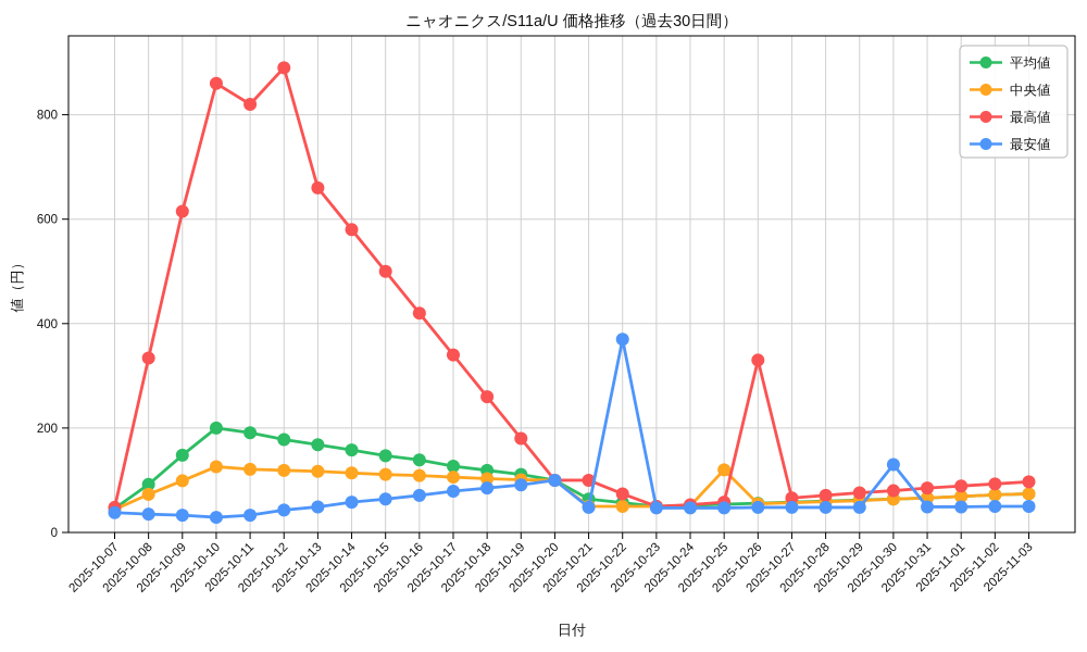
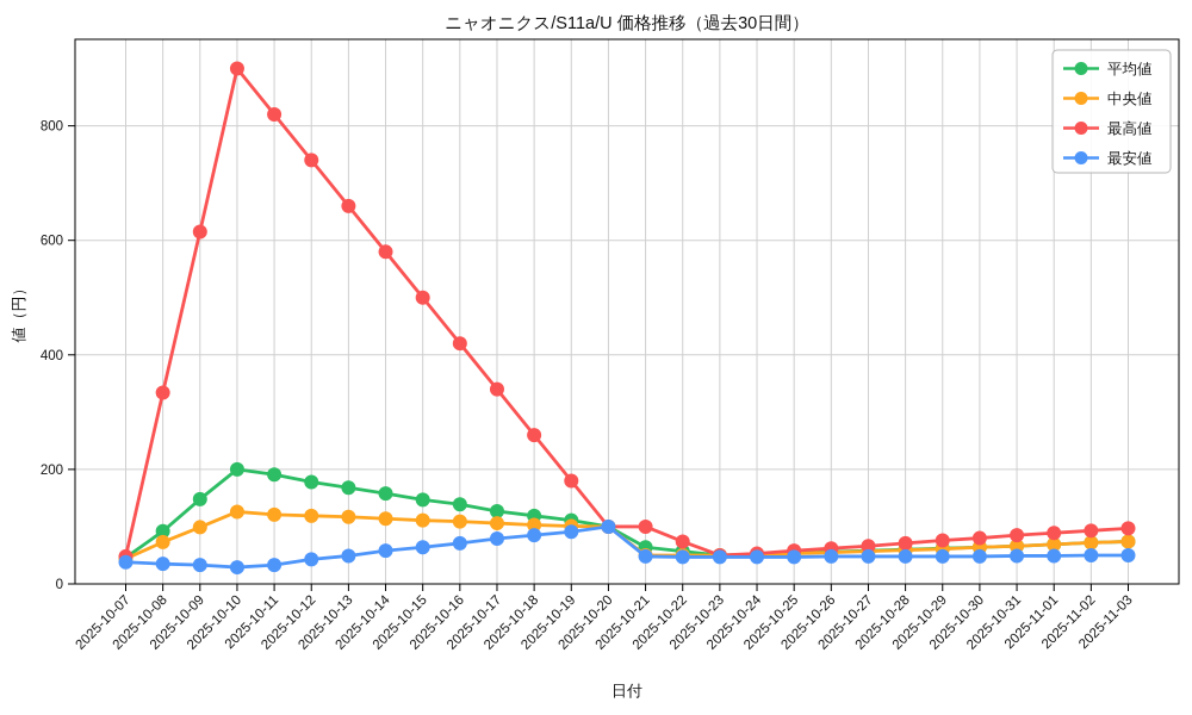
最高値/2025-10-10: 860 -> 900
最高値/2025-10-12: 890 -> 740
最安値/2025-10-22: 370 -> 50
中央値/2025-10-25: 120 -> 50
最高値/2025-10-26: 330 -> 60
最安値/2025-10-30: 130 -> 50
